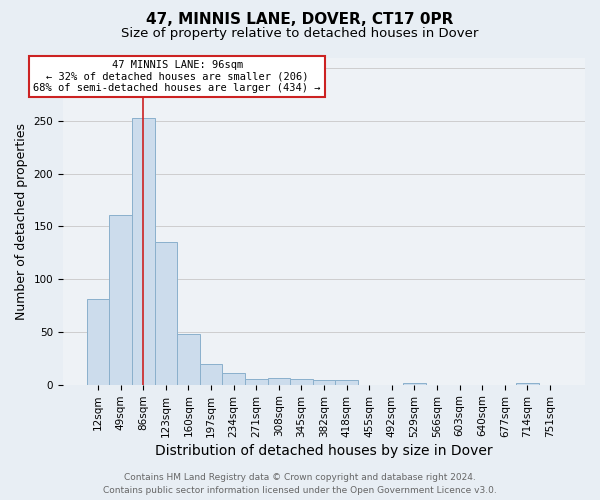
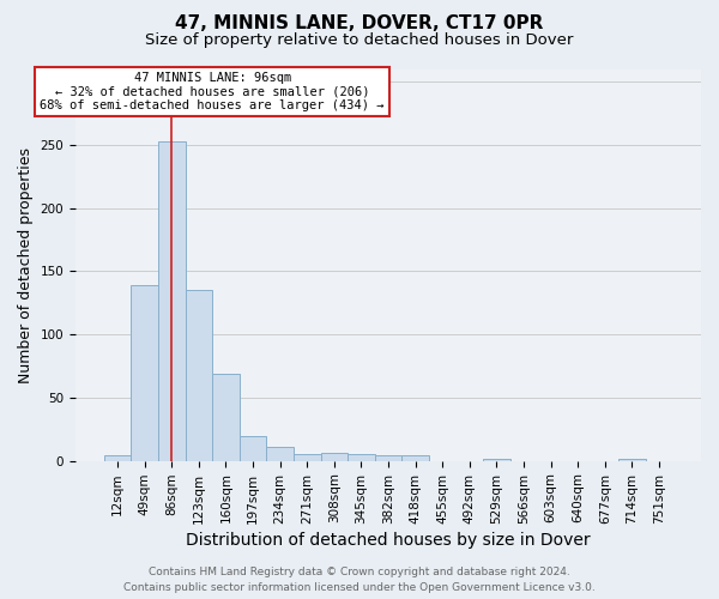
12sqm: 81 -> 4
49sqm: 161 -> 139
160sqm: 48 -> 69
